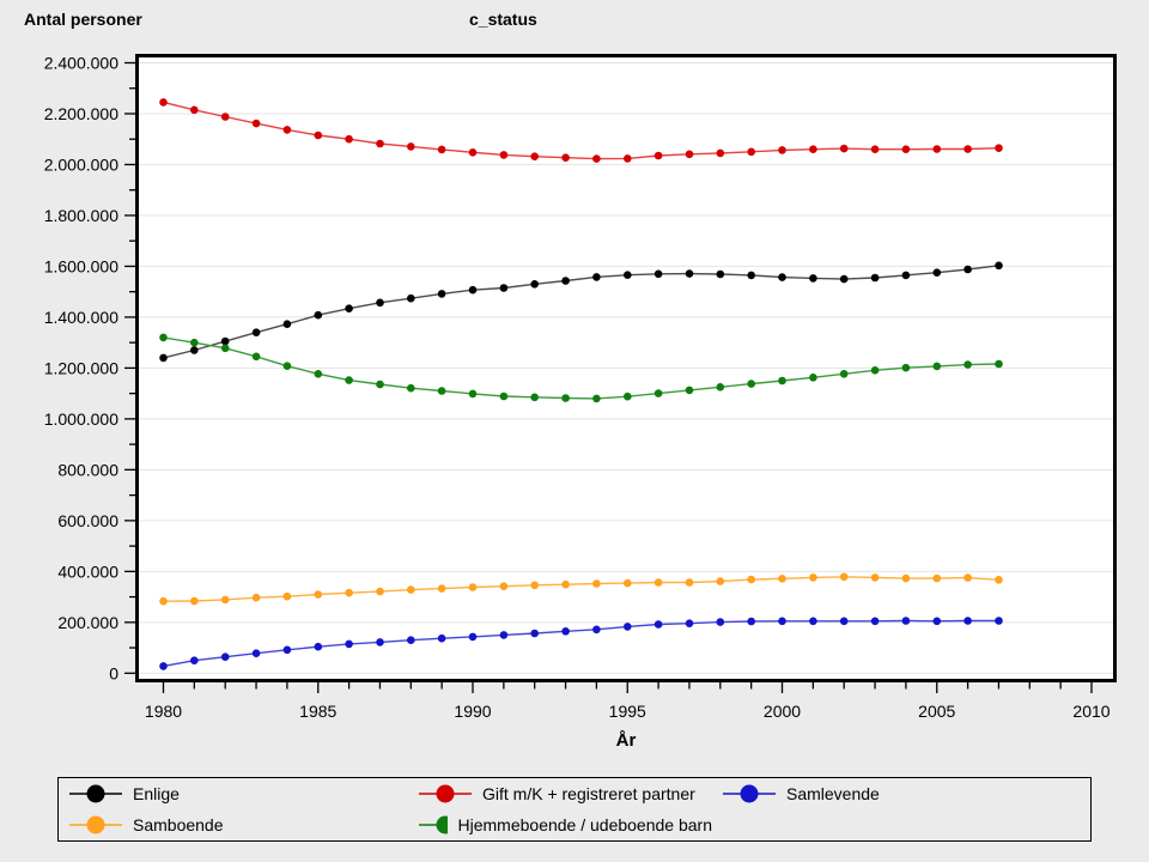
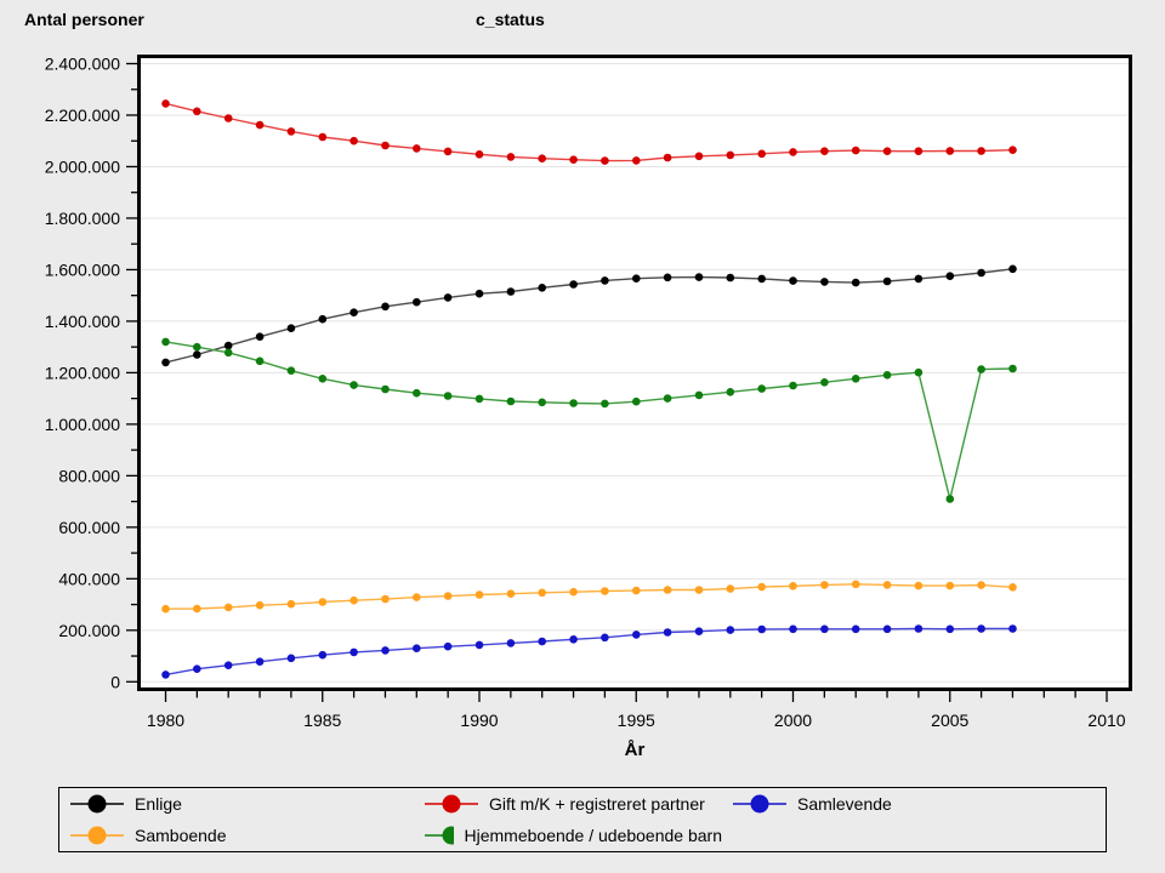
Hjemmeboende / udeboende barn/2005: 1210000 -> 710000
